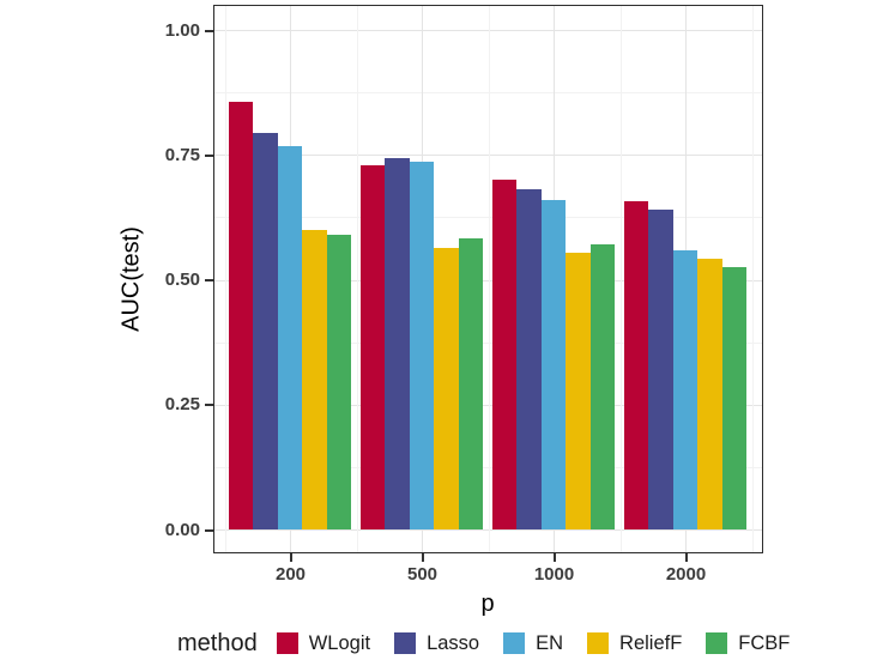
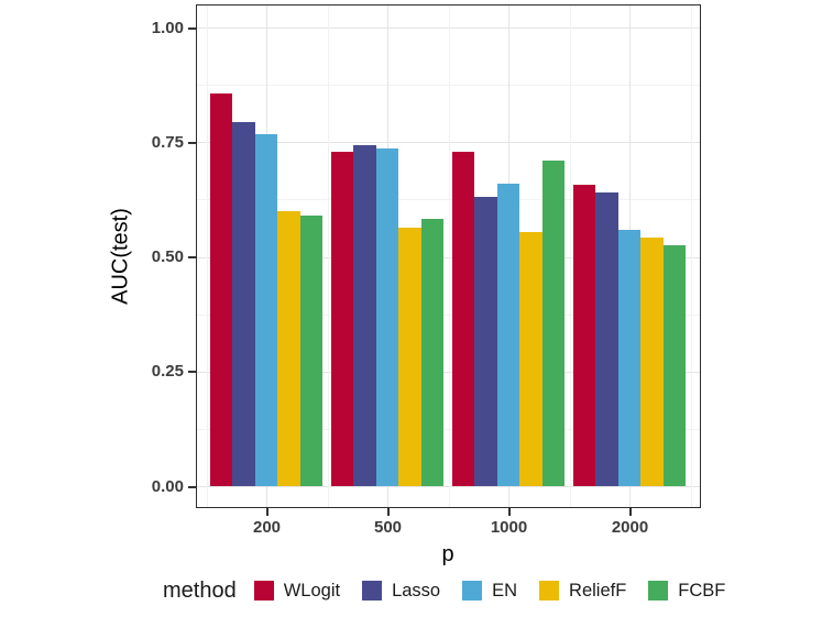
WLogit/1000: 0.70 -> 0.73
Lasso/1000: 0.68 -> 0.63
FCBF/1000: 0.57 -> 0.71
